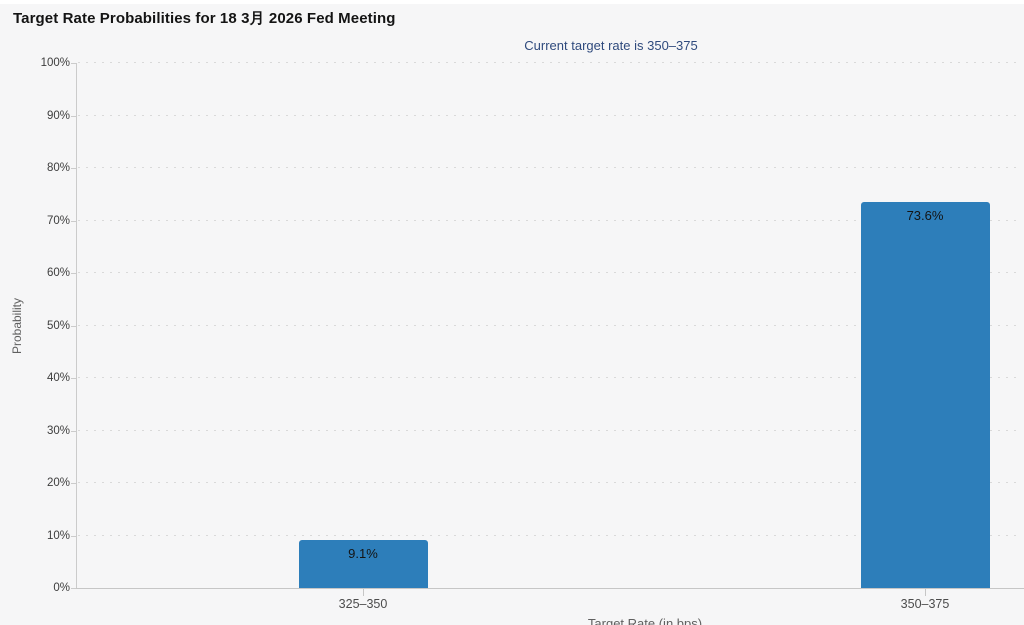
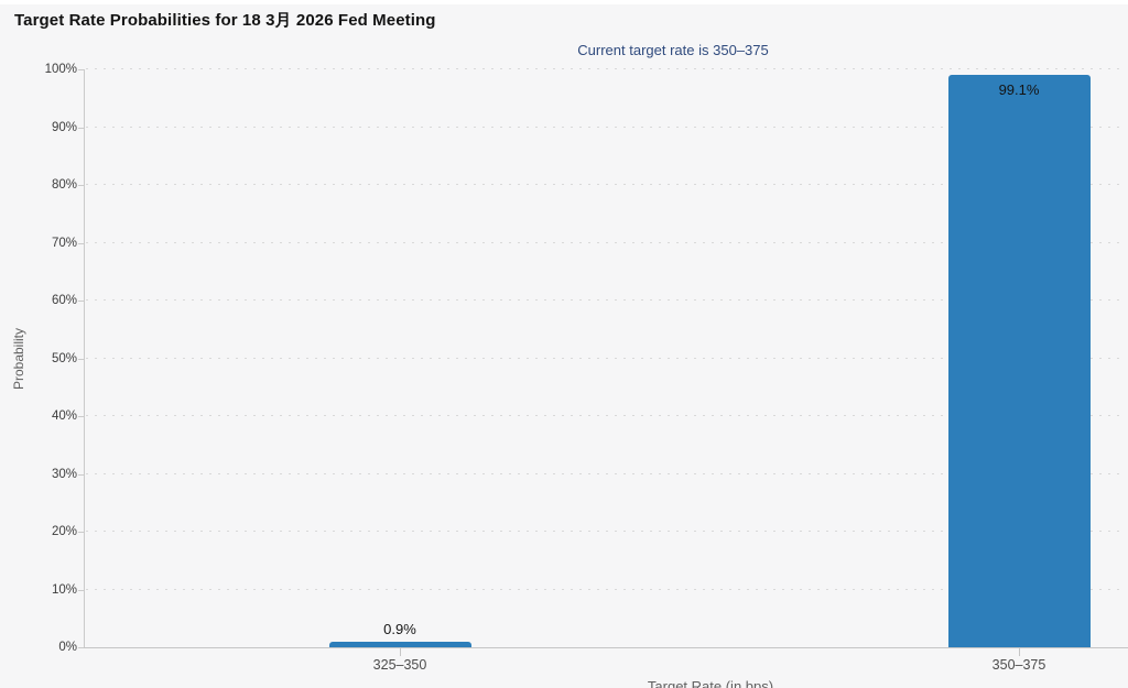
325–350: 9.1% -> 0.9%
350–375: 73.6% -> 99.1%
